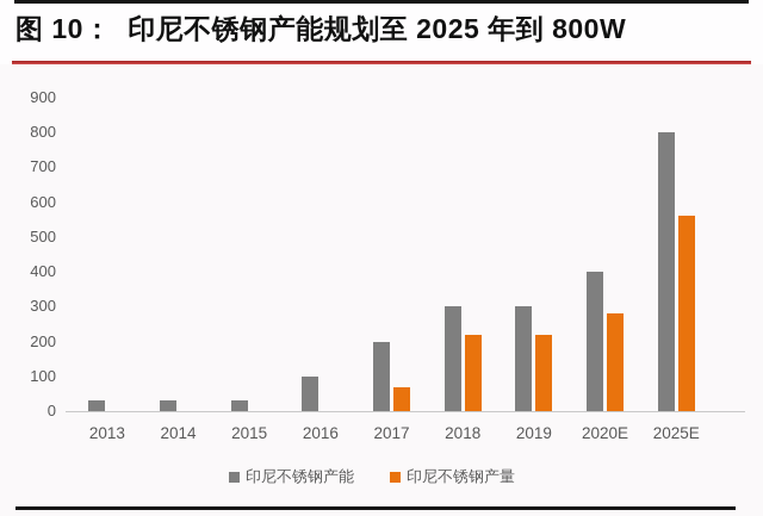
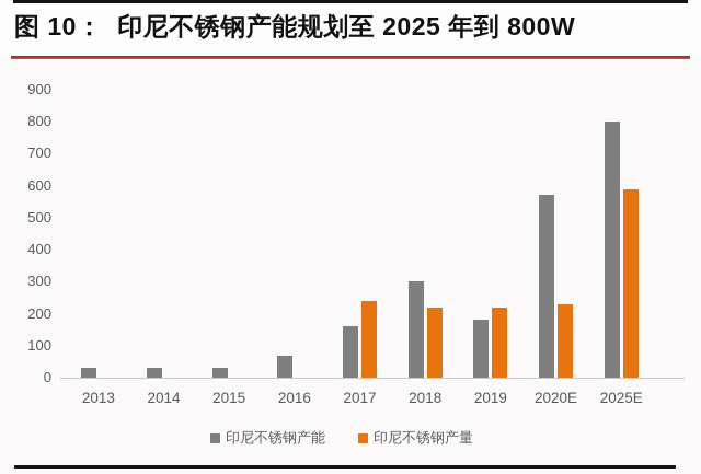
印尼不锈钢产能/2016: 100 -> 70
印尼不锈钢产能/2017: 200 -> 160
印尼不锈钢产量/2017: 70 -> 240
印尼不锈钢产能/2019: 300 -> 180
印尼不锈钢产能/2020E: 400 -> 570
印尼不锈钢产量/2020E: 280 -> 230
印尼不锈钢产量/2025E: 560 -> 590
